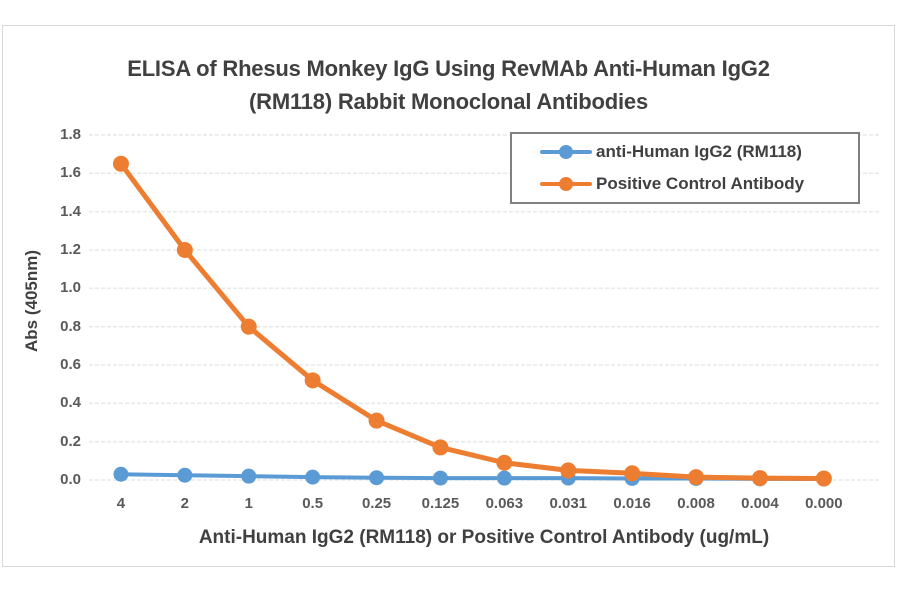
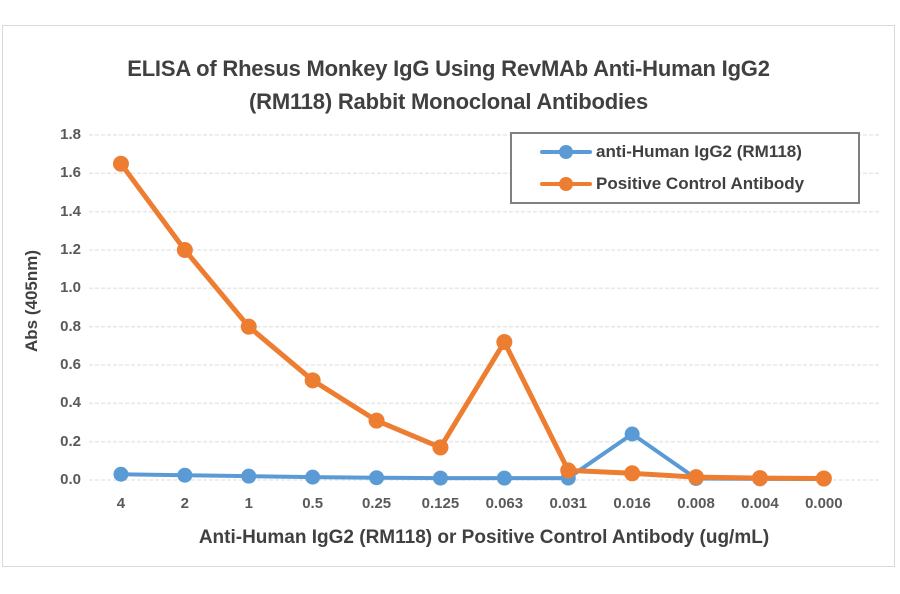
Positive Control Antibody/0.063: 0.09 -> 0.72
anti-Human IgG2 (RM118)/0.016: 0.01 -> 0.24
